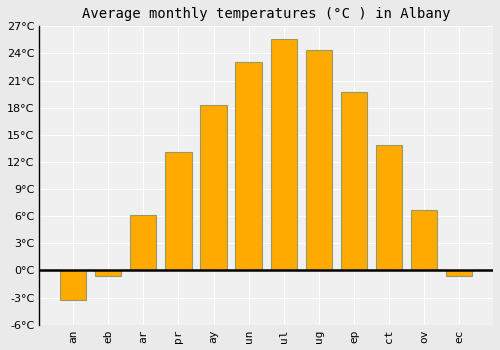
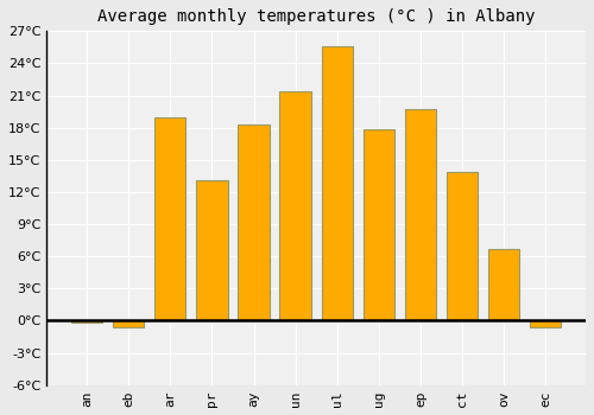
an: -3.3°C -> -0.2°C
ar: 6.1°C -> 19.0°C
un: 23.1°C -> 21.4°C
ug: 24.4°C -> 17.8°C
